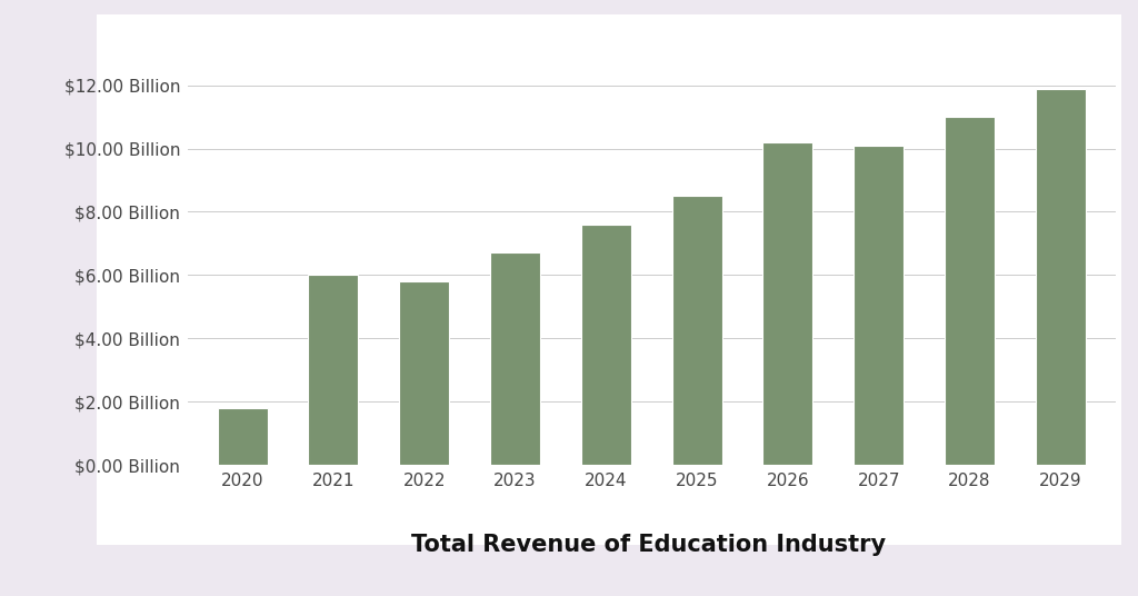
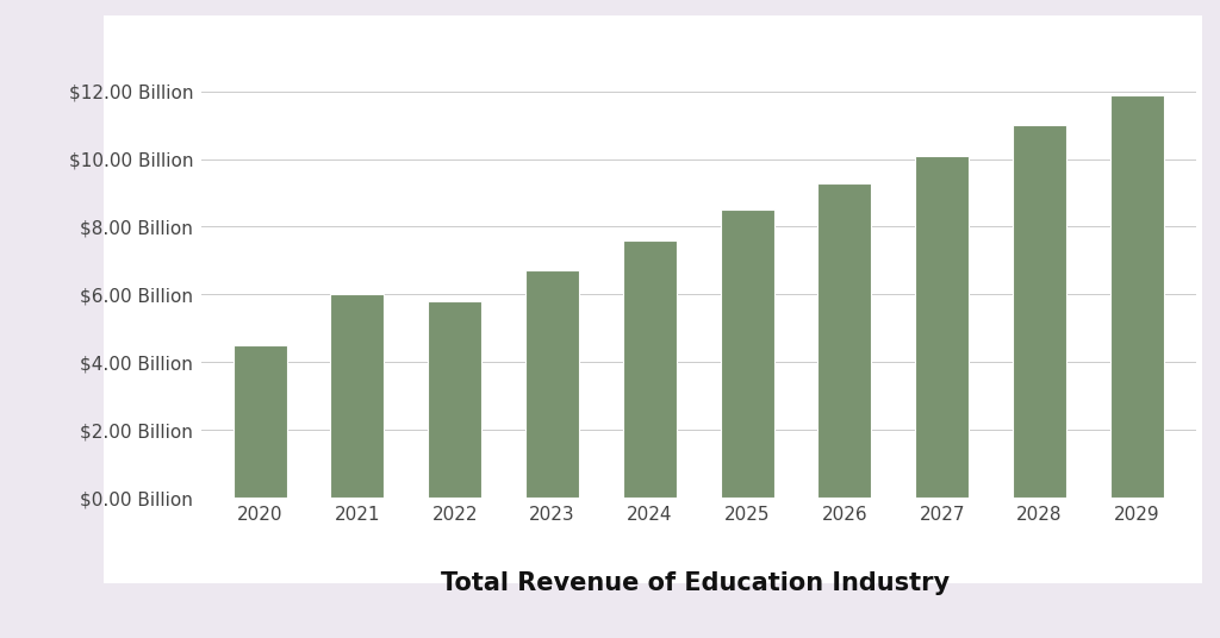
2020: $1.8 Billion -> $4.5 Billion
2026: $10.2 Billion -> $9.3 Billion
